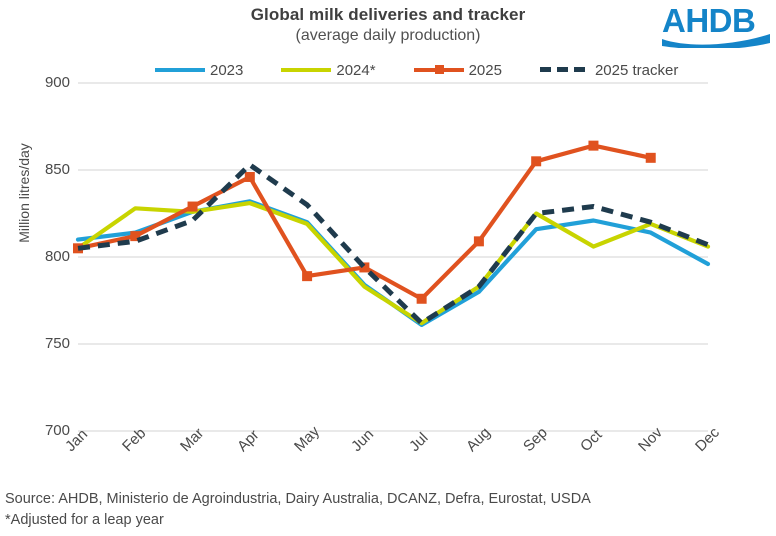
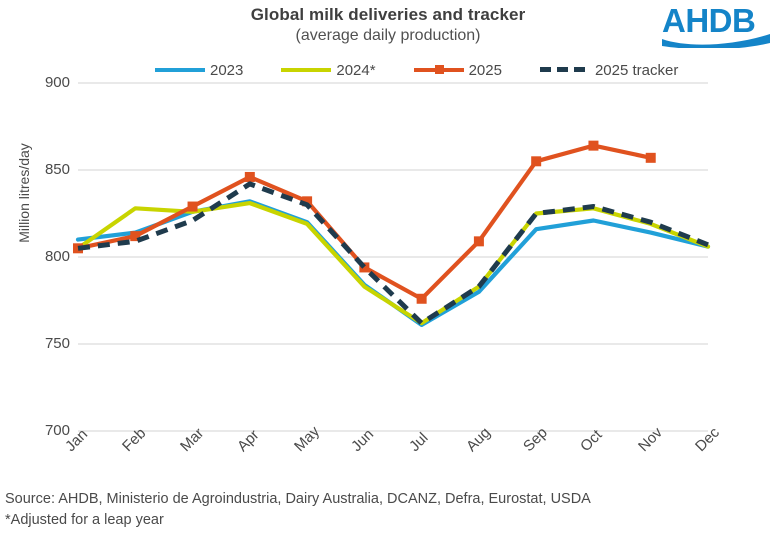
2025 tracker/Apr: 853 -> 842
2025/May: 789 -> 832
2024*/Oct: 806 -> 828
2023/Dec: 796 -> 806
